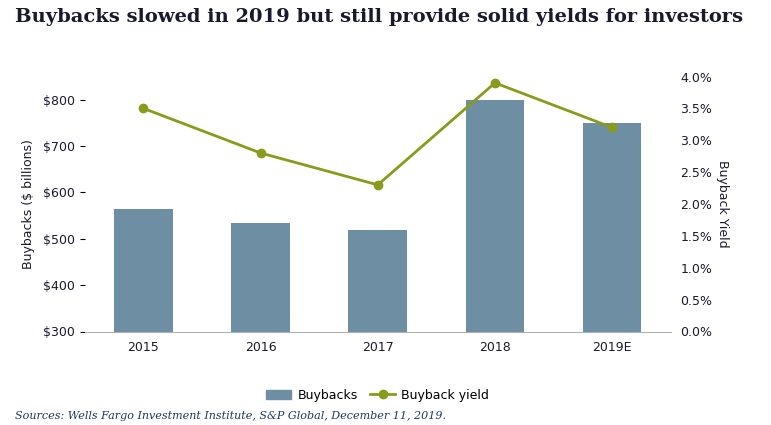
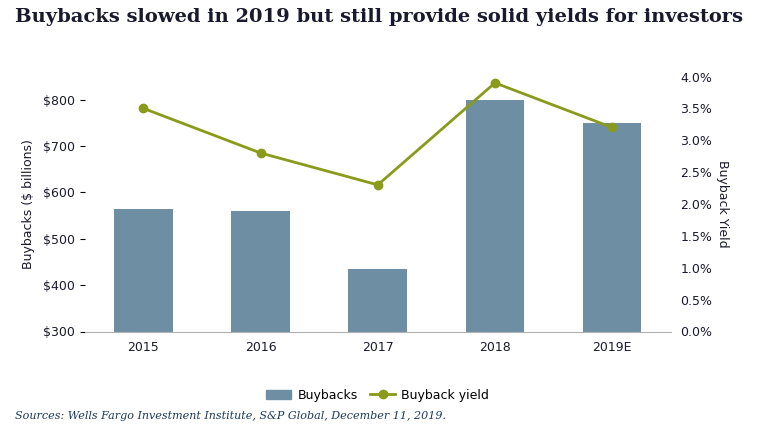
Buybacks/2016: $535 -> $560
Buybacks/2017: $518 -> $435
